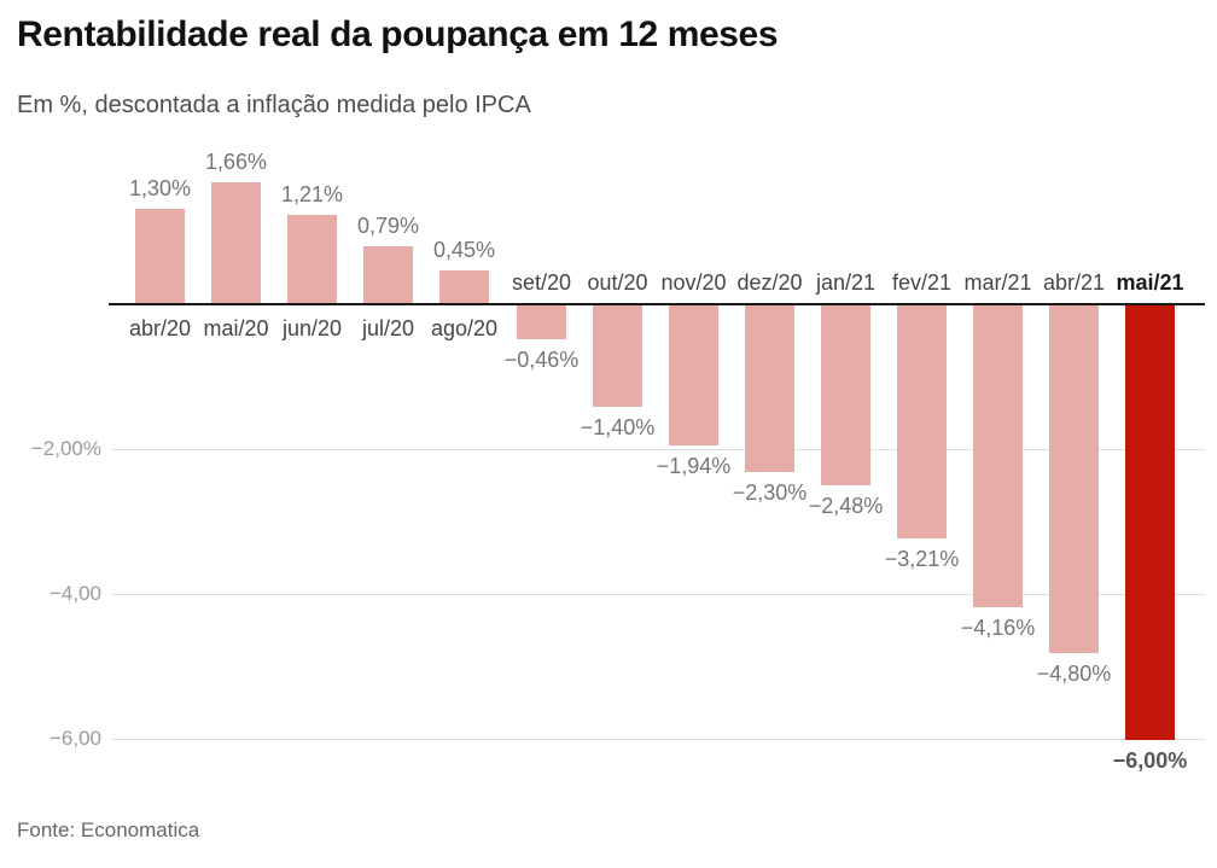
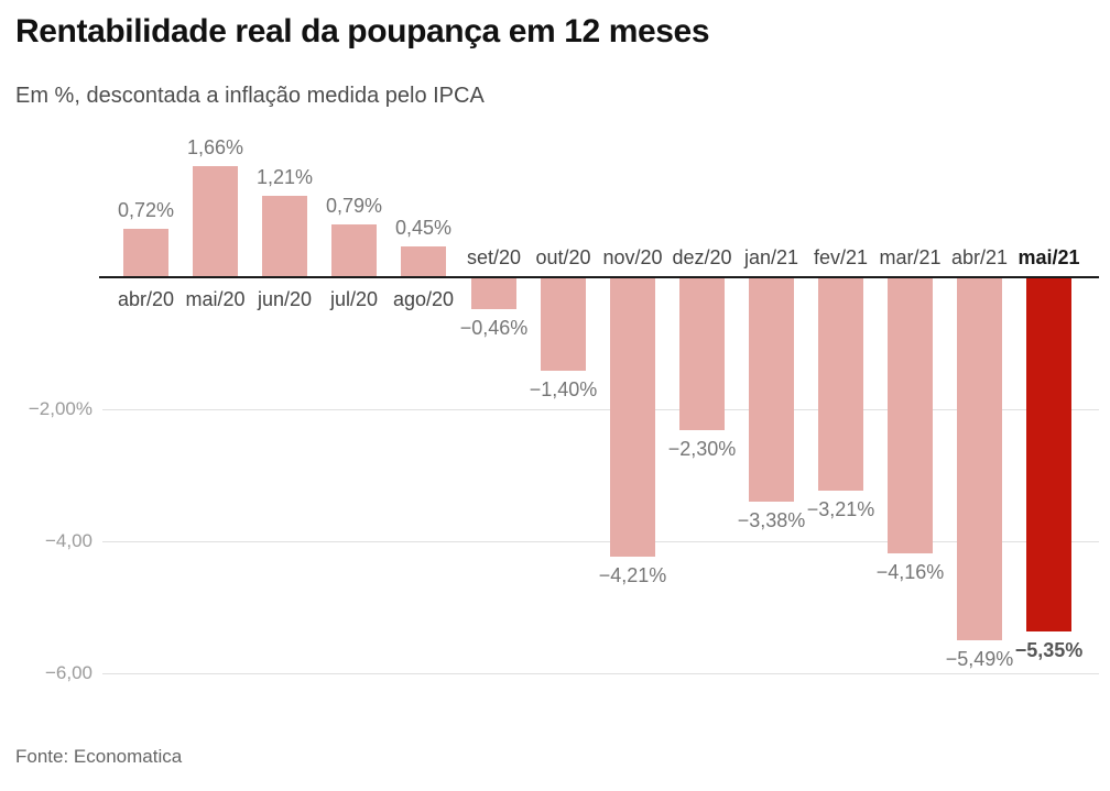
abr/20: 1,30% -> 0,72%
nov/20: −1,94% -> −4,21%
jan/21: −2,48% -> −3,38%
abr/21: −4,80% -> −5,49%
mai/21: −6,00% -> −5,35%
